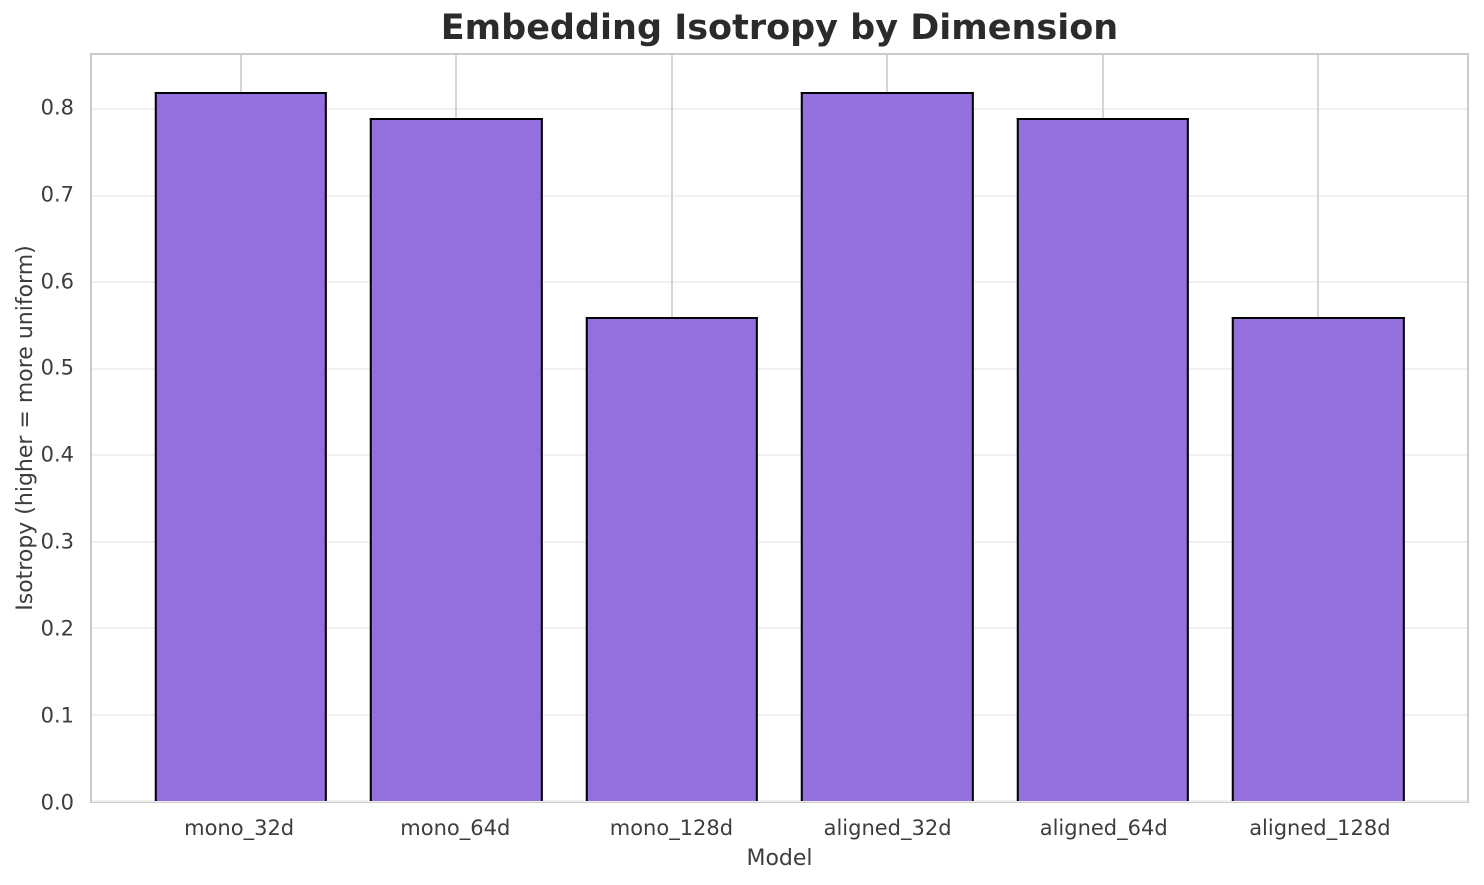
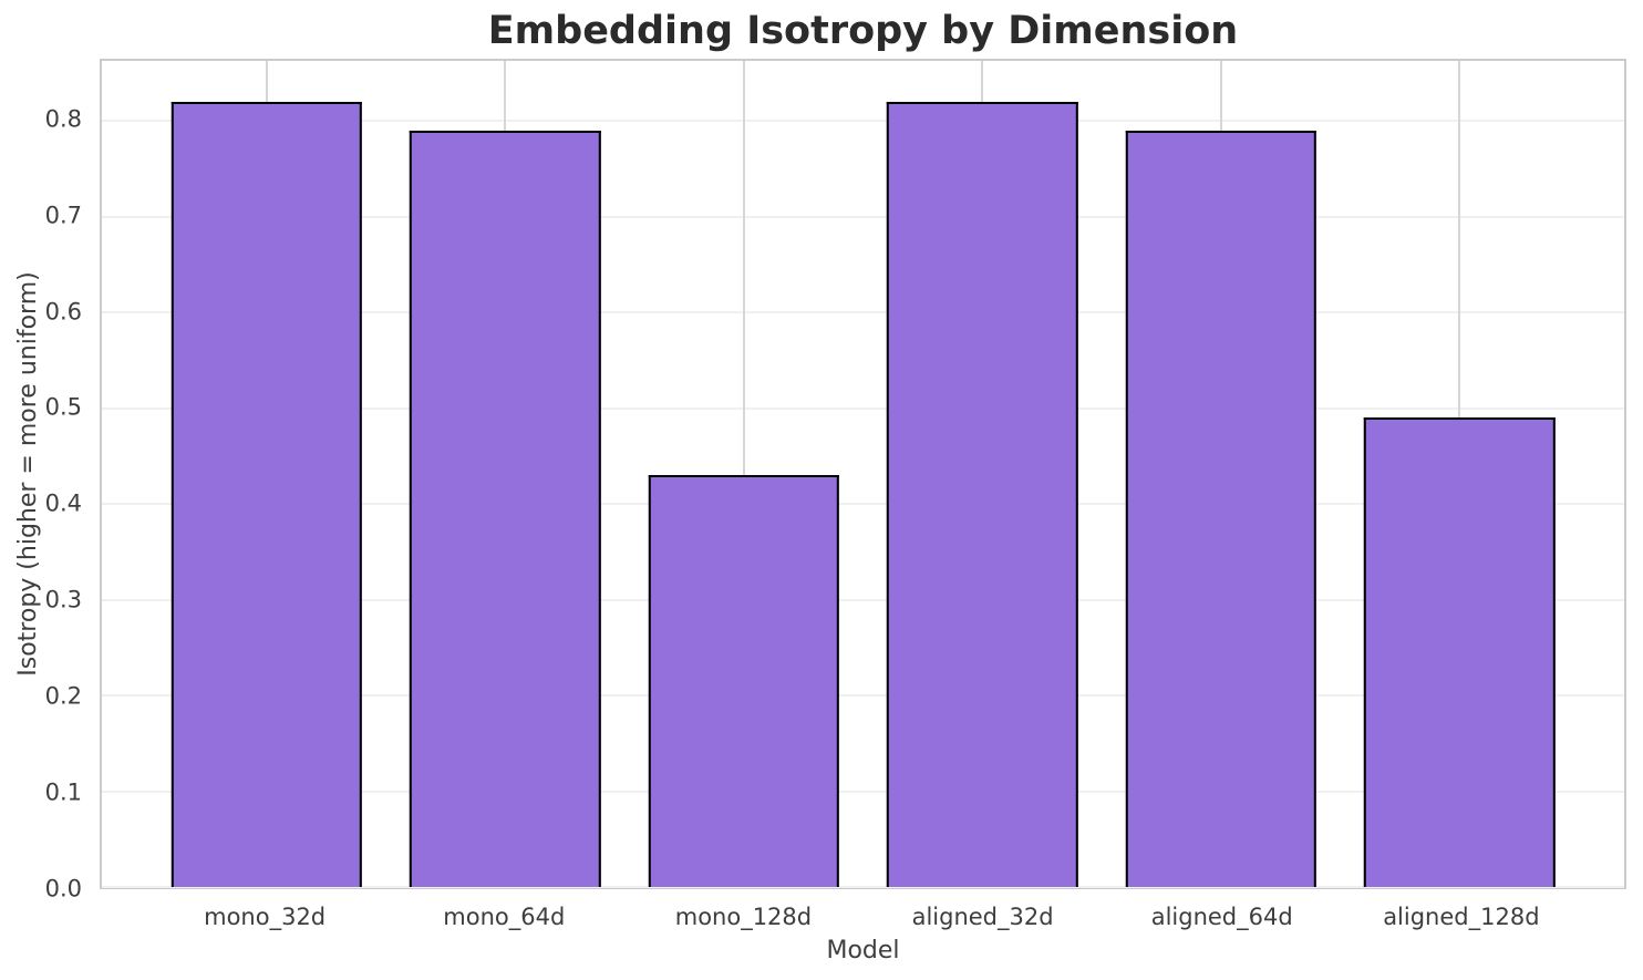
mono_128d: 0.56 -> 0.43
aligned_128d: 0.56 -> 0.49
